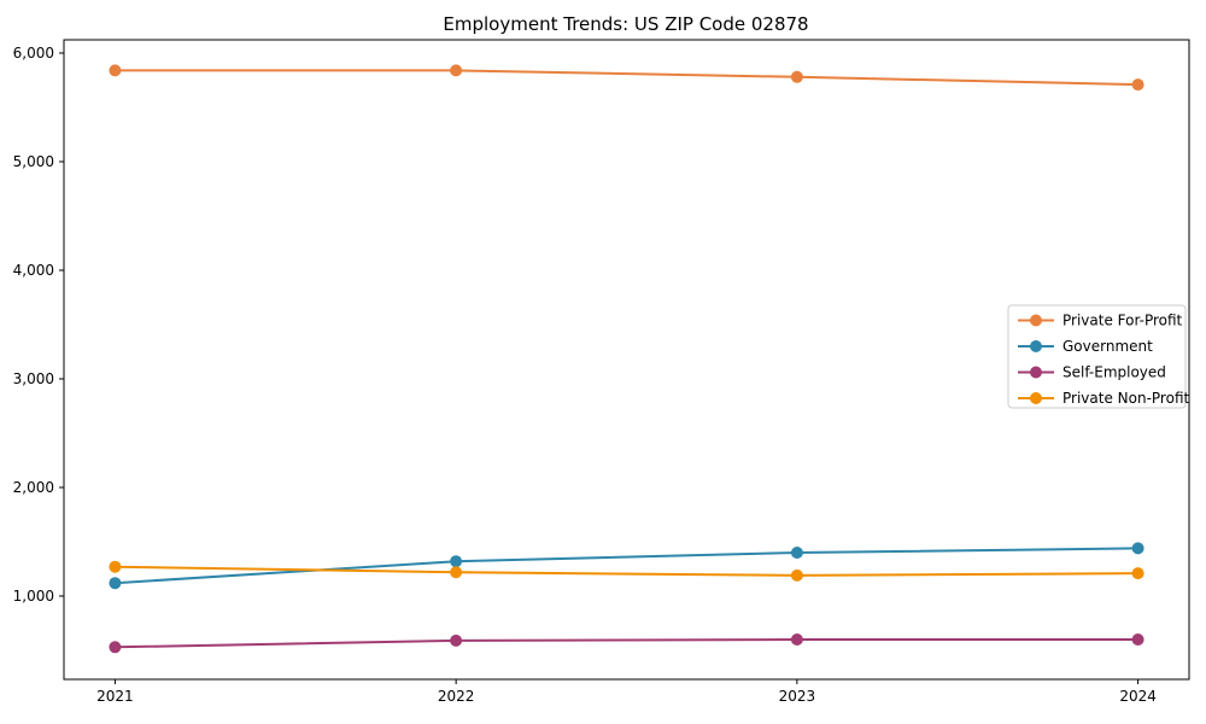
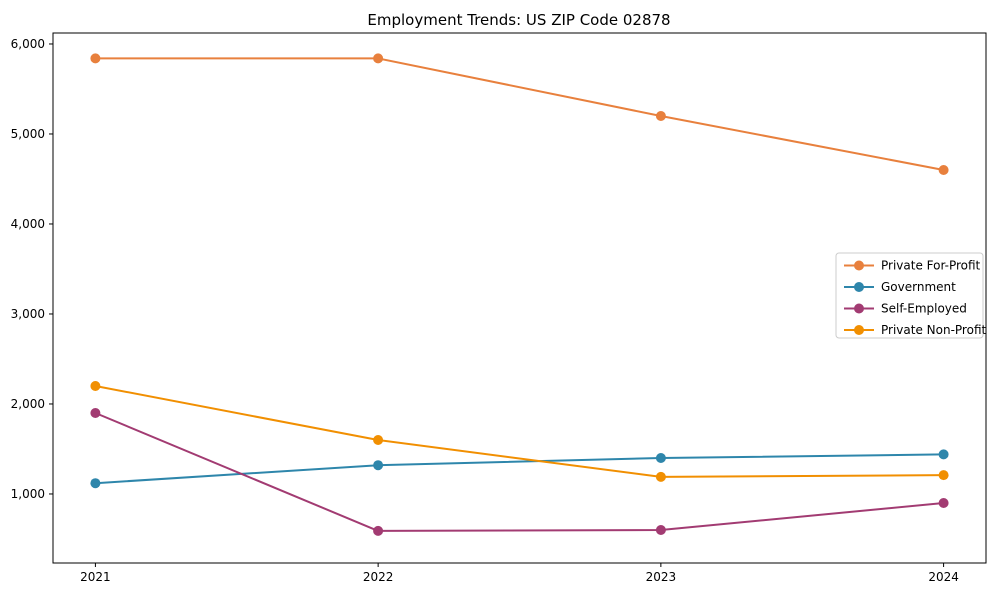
Self-Employed/2021: 500 -> 1900
Private Non-Profit/2021: 1300 -> 2200
Private Non-Profit/2022: 1200 -> 1600
Private For-Profit/2023: 5800 -> 5200
Private For-Profit/2024: 5700 -> 4600
Self-Employed/2024: 600 -> 900
